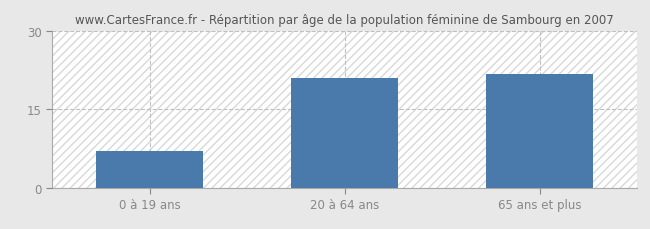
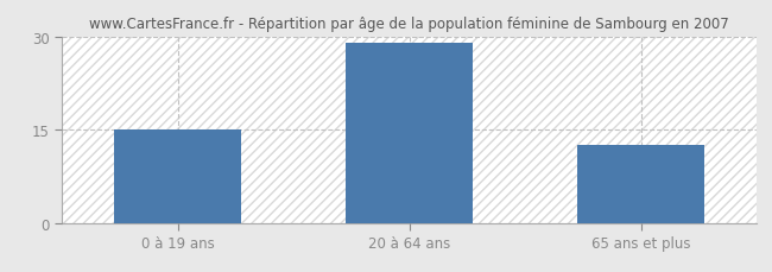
0 à 19 ans: 7.0 -> 15.0
20 à 64 ans: 21.0 -> 29.0
65 ans et plus: 21.8 -> 12.5
